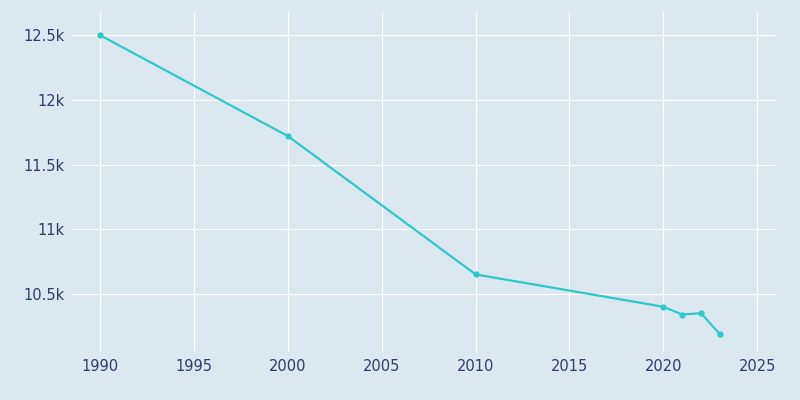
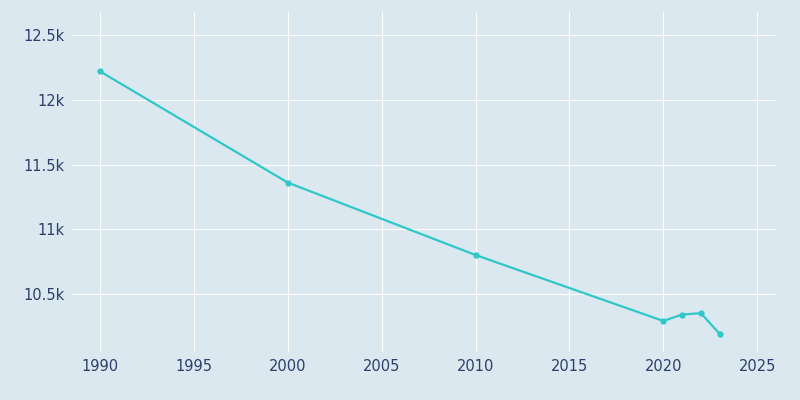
1990: 12.50k -> 12.22k
2000: 11.72k -> 11.36k
2010: 10.65k -> 10.80k
2020: 10.40k -> 10.29k
